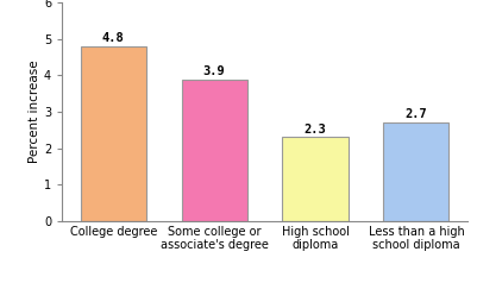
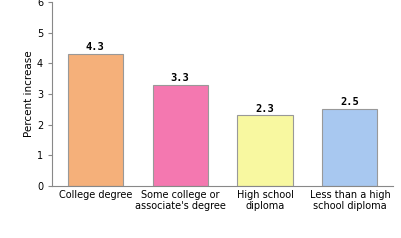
College degree: 4.8 -> 4.3
Some college or associate's degree: 3.9 -> 3.3
Less than a high school diploma: 2.7 -> 2.5
